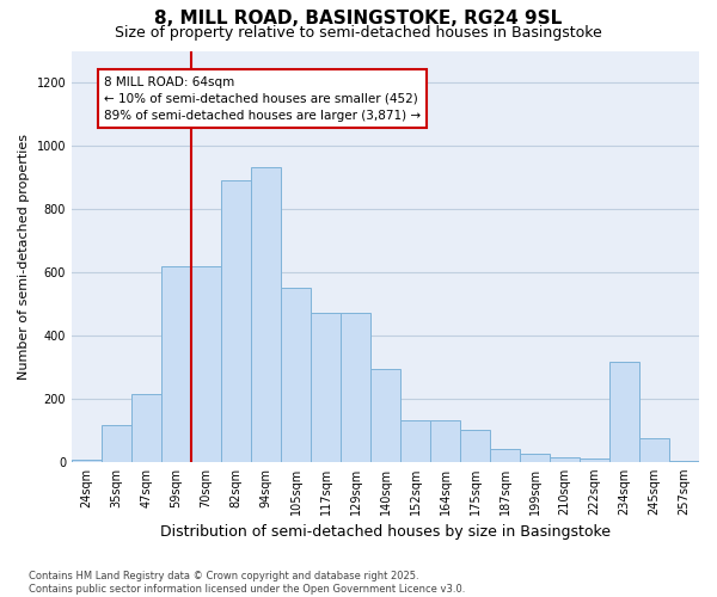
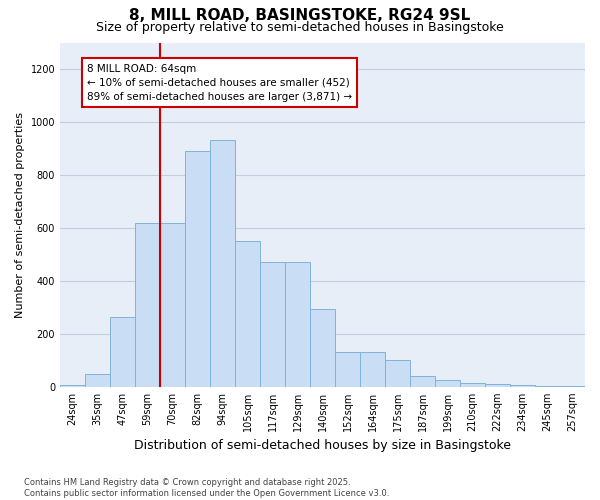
35sqm: 115 -> 50
47sqm: 215 -> 265
234sqm: 315 -> 5
245sqm: 75 -> 2
